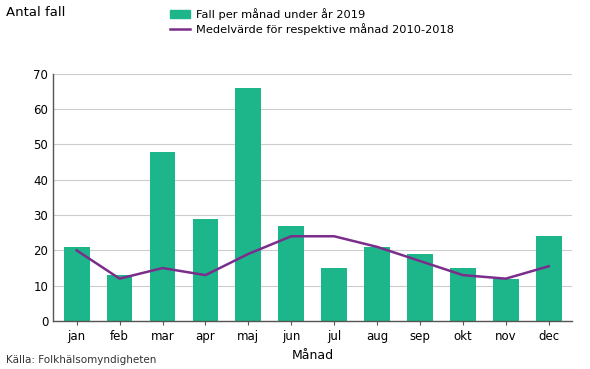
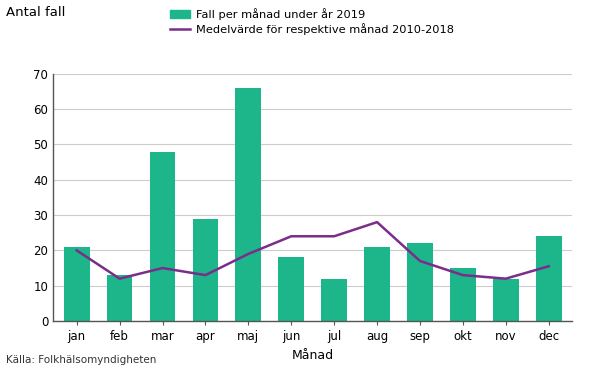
Fall per månad under år 2019/jun: 27 -> 18
Fall per månad under år 2019/jul: 15 -> 12
Medelvärde för respektive månad 2010-2018/aug: 21.0 -> 28.0
Fall per månad under år 2019/sep: 19 -> 22
